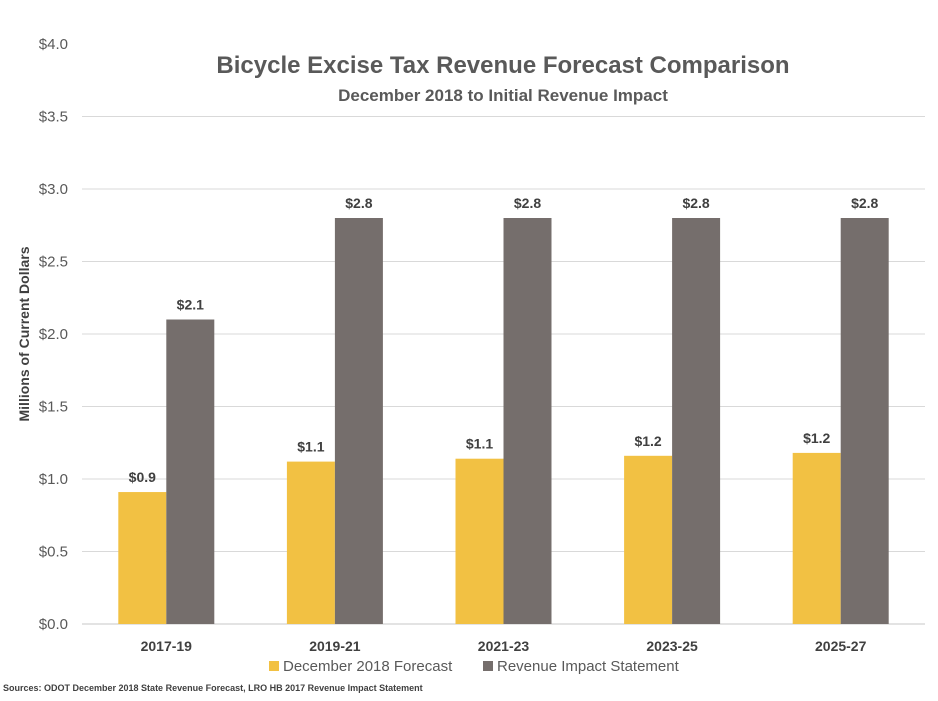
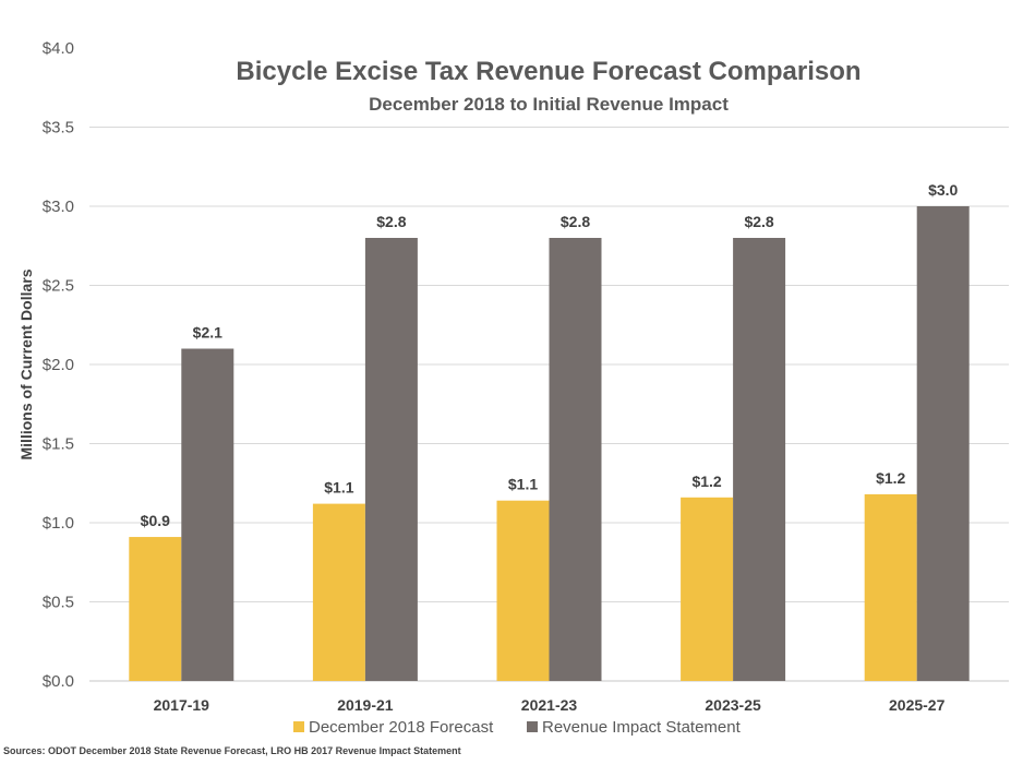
Revenue Impact Statement/2025-27: $2.8 -> $3.0
